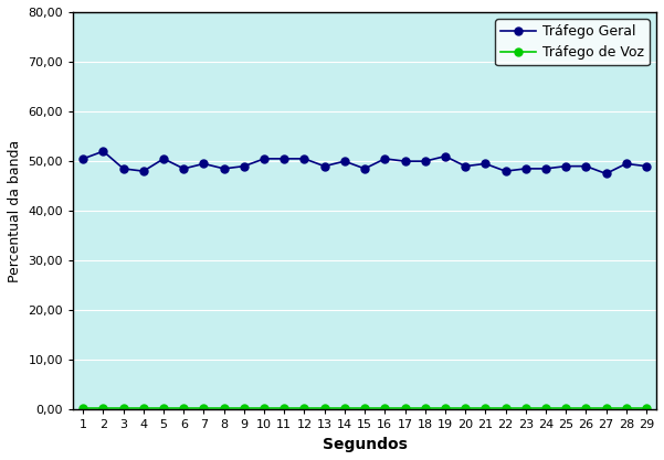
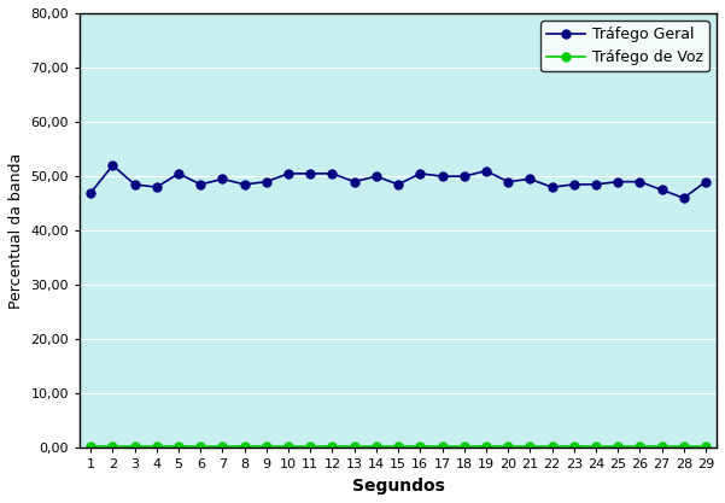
Tráfego Geral/1: 50,5 -> 47,0
Tráfego Geral/28: 49,5 -> 46,0
